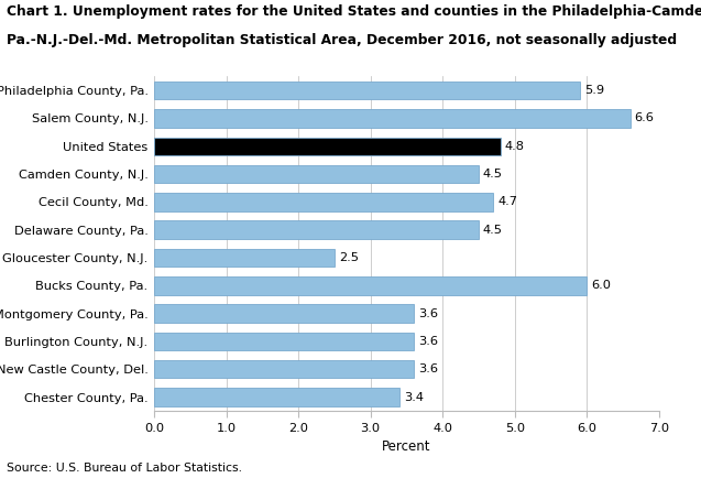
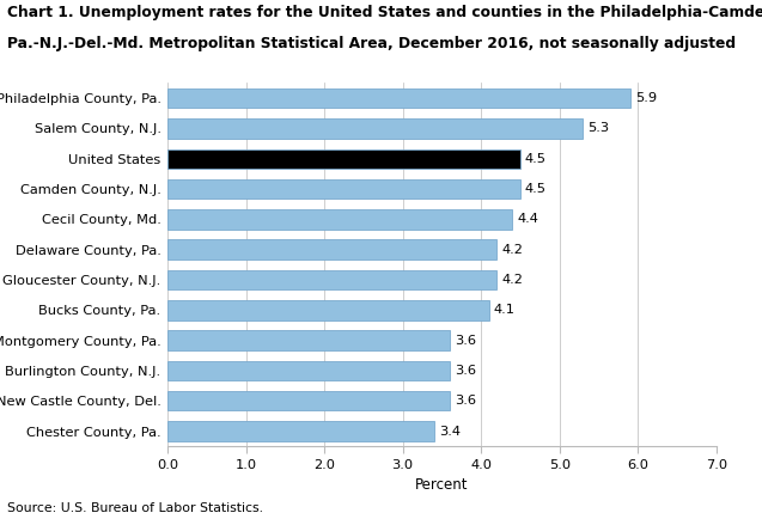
Salem County, N.J.: 6.6 -> 5.3
United States: 4.8 -> 4.5
Cecil County, Md.: 4.7 -> 4.4
Delaware County, Pa.: 4.5 -> 4.2
Gloucester County, N.J.: 2.5 -> 4.2
Bucks County, Pa.: 6.0 -> 4.1
